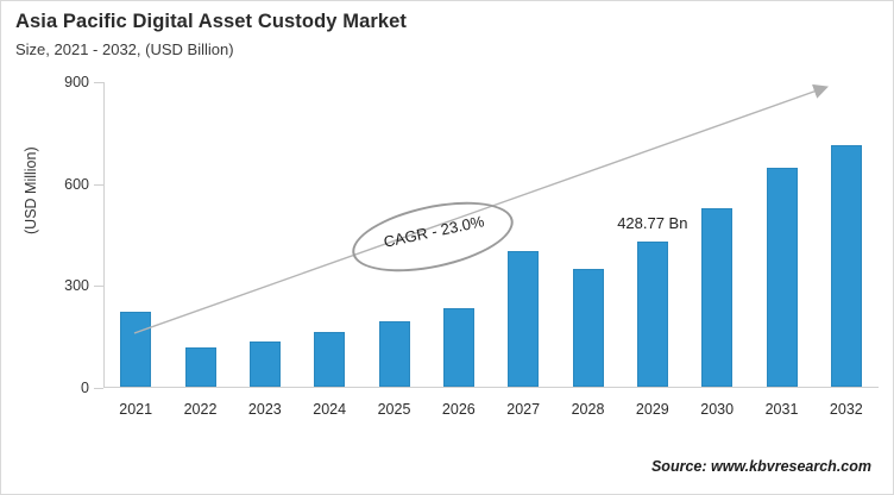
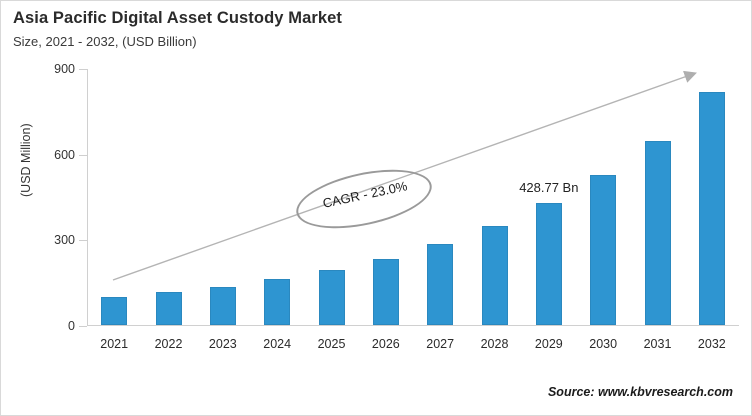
2021: 220 -> 100
2027: 400 -> 280
2032: 710 -> 820
